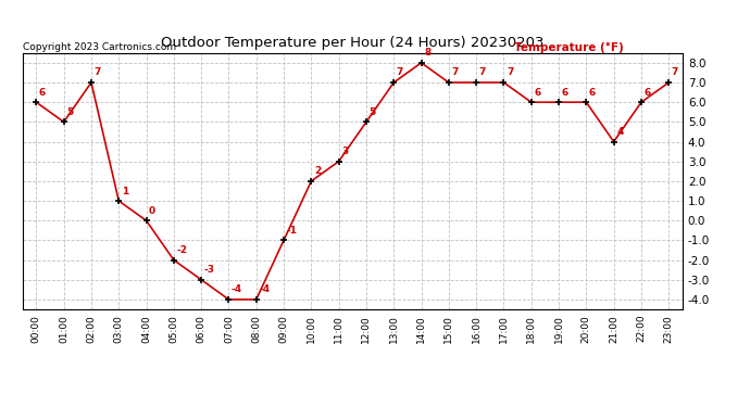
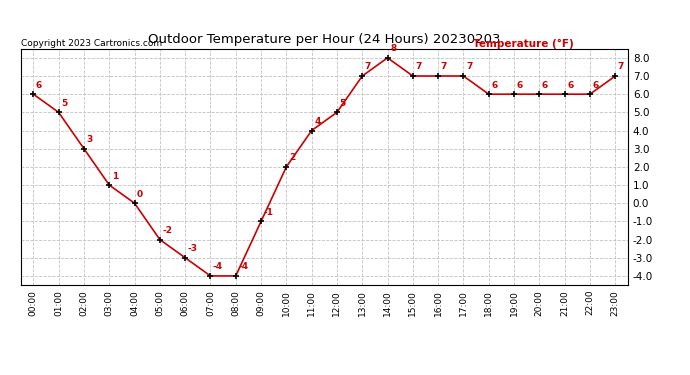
02:00: 7 -> 3
11:00: 3 -> 4
21:00: 4 -> 6
